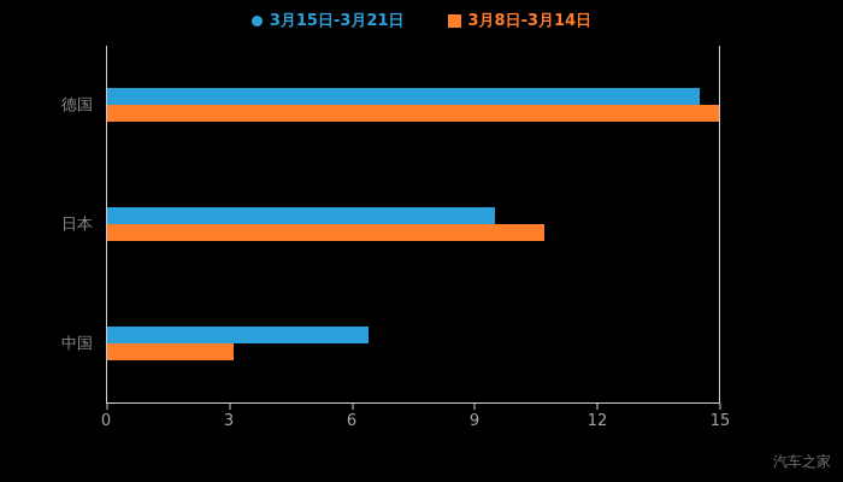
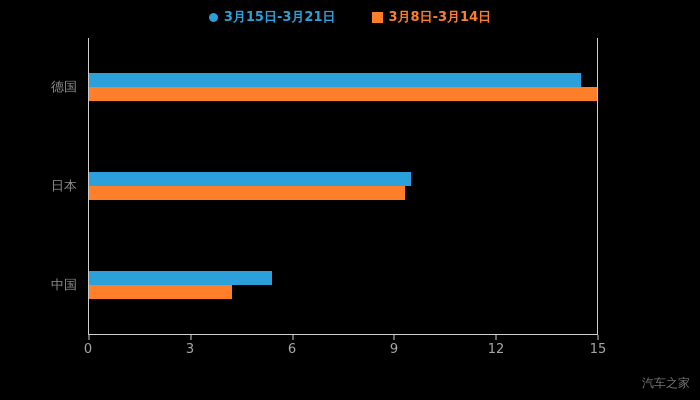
3月8日-3月14日/日本: 10.7 -> 9.3
3月15日-3月21日/中国: 6.4 -> 5.4
3月8日-3月14日/中国: 3.1 -> 4.2
